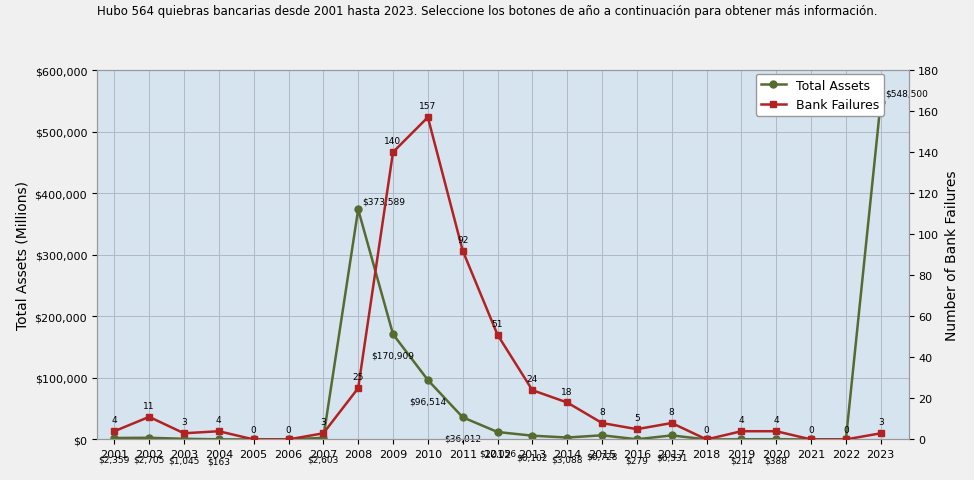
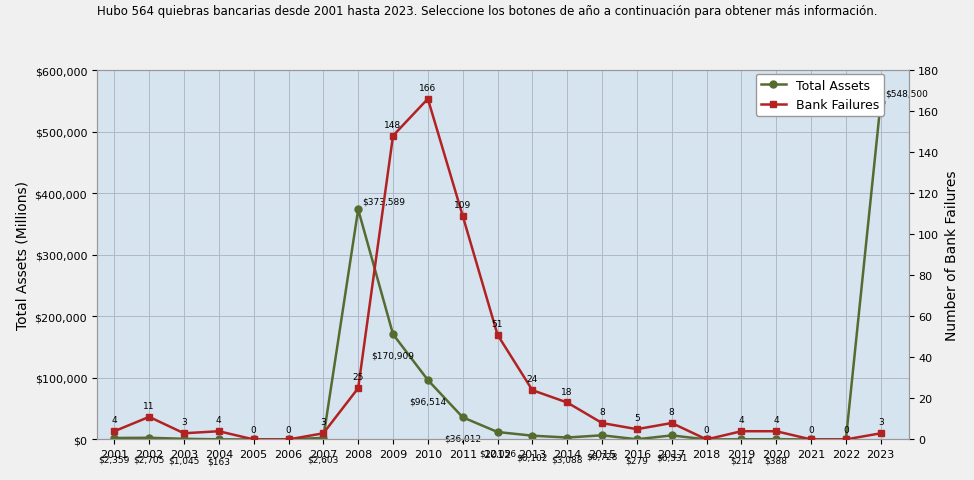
Bank Failures/2009: 140 -> 148
Bank Failures/2010: 157 -> 166
Bank Failures/2011: 92 -> 109
